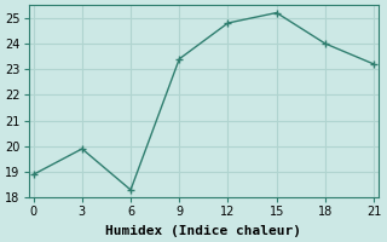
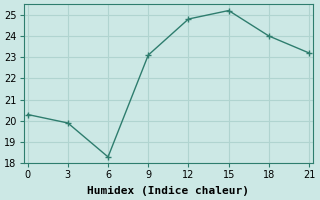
0: 18.9 -> 20.3
9: 23.4 -> 23.1
